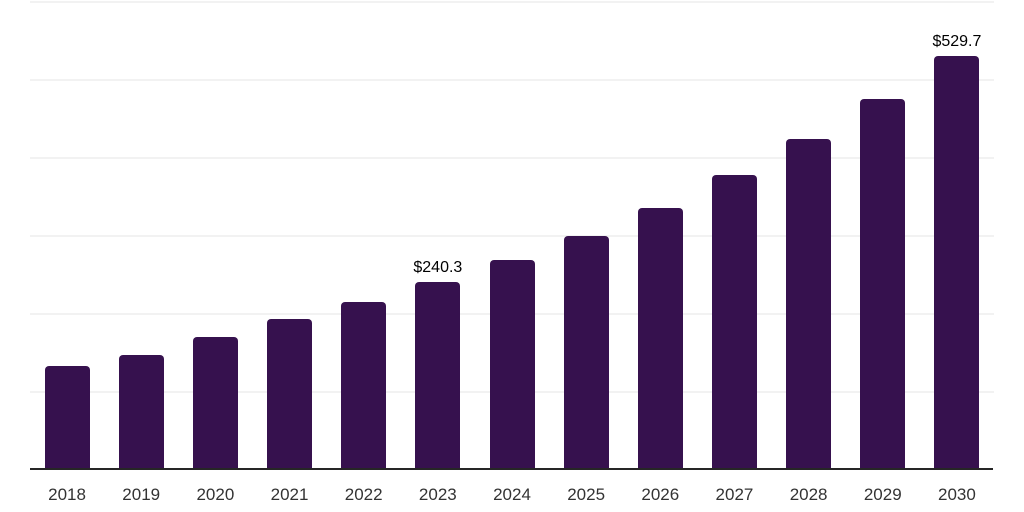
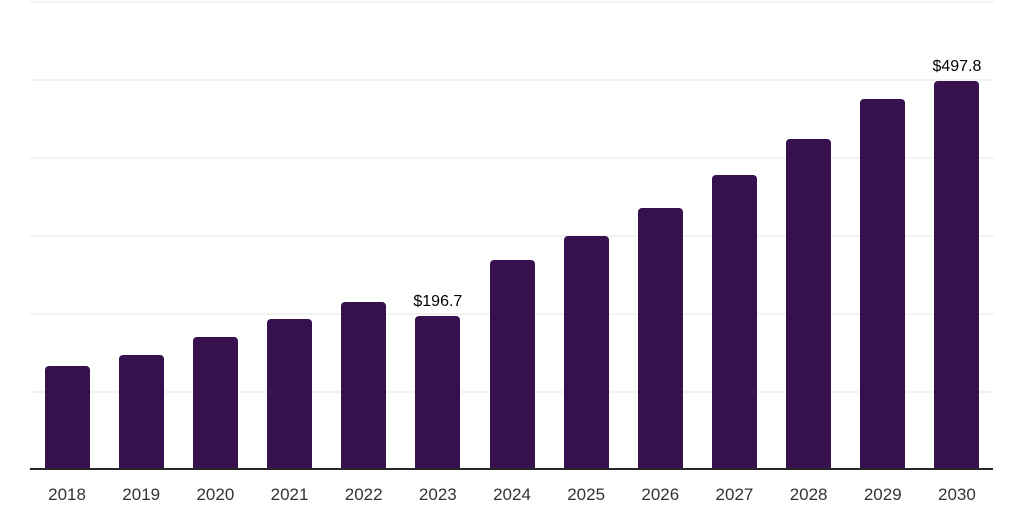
2023: $240.3 -> $196.7
2030: $529.7 -> $497.8
